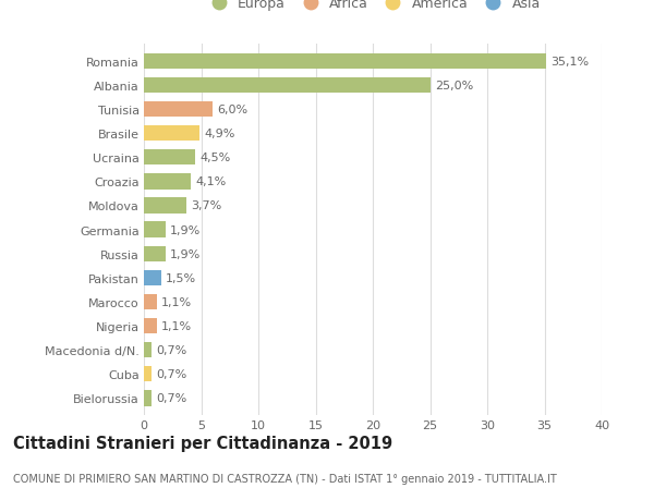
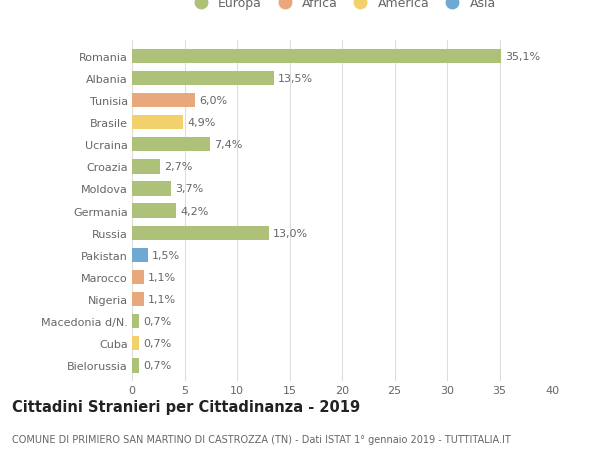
Albania: 25,0% -> 13,5%
Ucraina: 4,5% -> 7,4%
Croazia: 4,1% -> 2,7%
Germania: 1,9% -> 4,2%
Russia: 1,9% -> 13,0%
